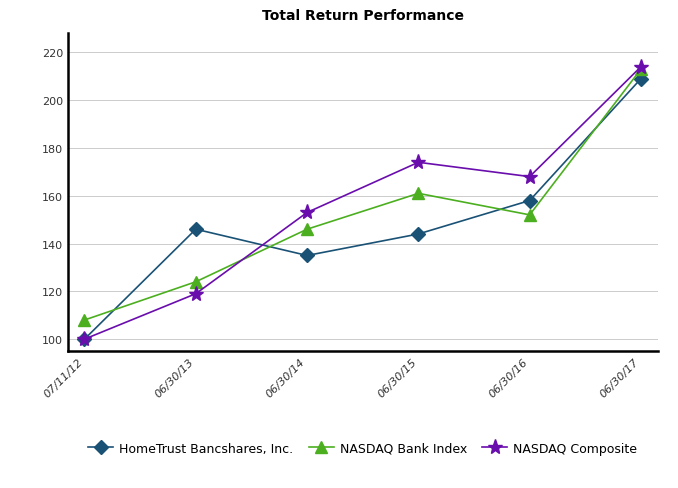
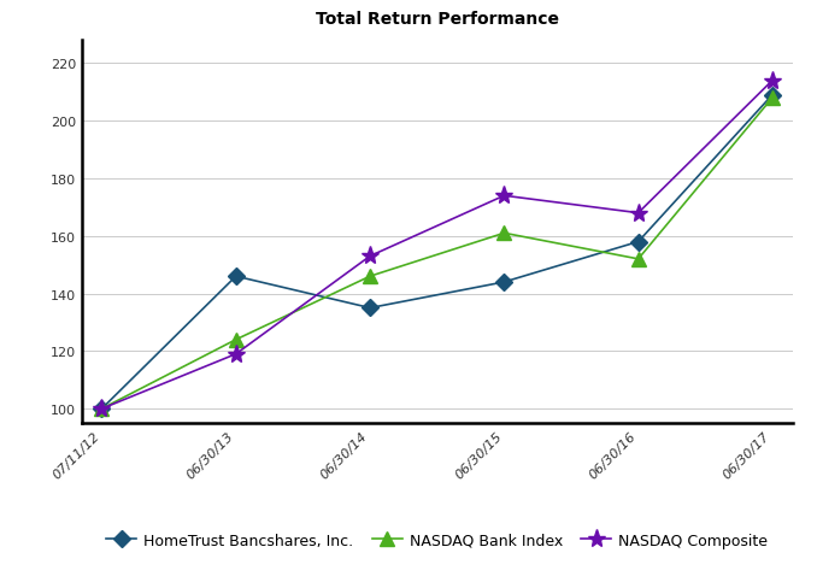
NASDAQ Bank Index/07/11/12: 108 -> 100
NASDAQ Bank Index/06/30/17: 213 -> 208
